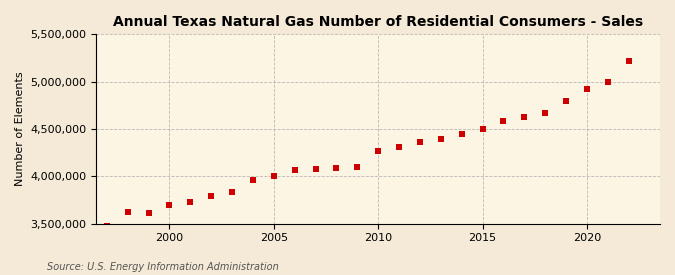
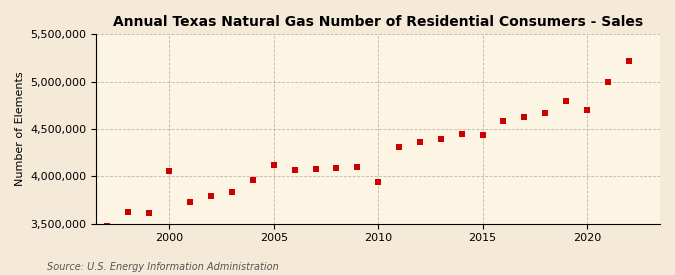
2000: 3,700,000 -> 4,060,000
2005: 4,000,000 -> 4,120,000
2010: 4,270,000 -> 3,940,000
2015: 4,500,000 -> 4,440,000
2020: 4,920,000 -> 4,700,000
